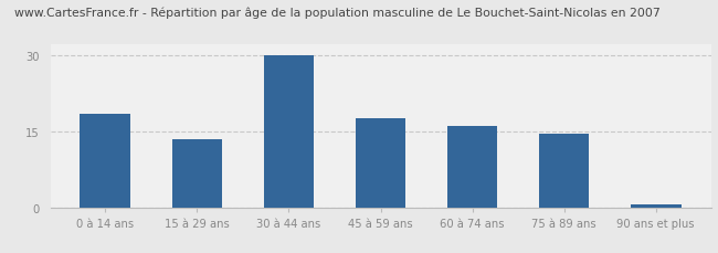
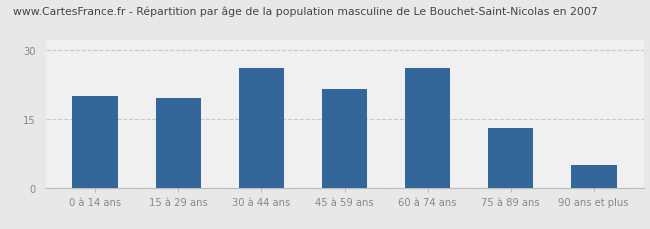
0 à 14 ans: 18.5 -> 20.0
15 à 29 ans: 13.5 -> 19.5
30 à 44 ans: 30.0 -> 26.0
45 à 59 ans: 17.5 -> 21.5
60 à 74 ans: 16.0 -> 26.0
75 à 89 ans: 14.5 -> 13.0
90 ans et plus: 0.5 -> 5.0
